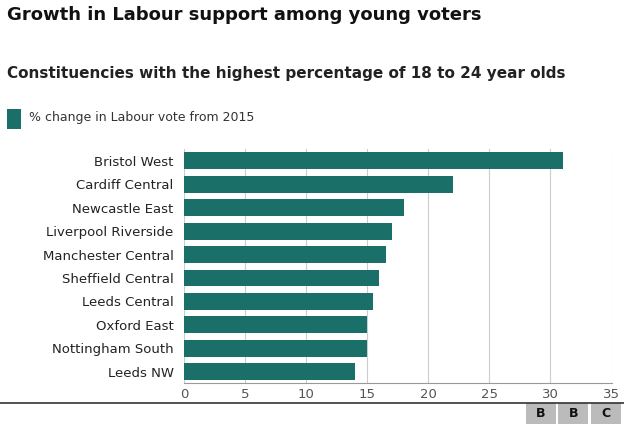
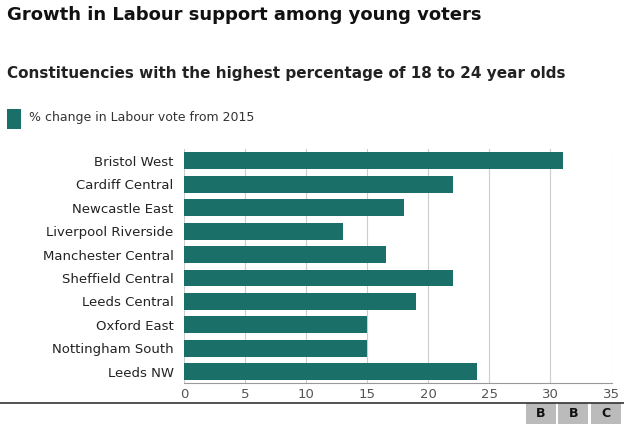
Liverpool Riverside: 17.0 -> 13.0
Sheffield Central: 16.0 -> 22.0
Leeds Central: 15.5 -> 19.0
Leeds NW: 14.0 -> 24.0
